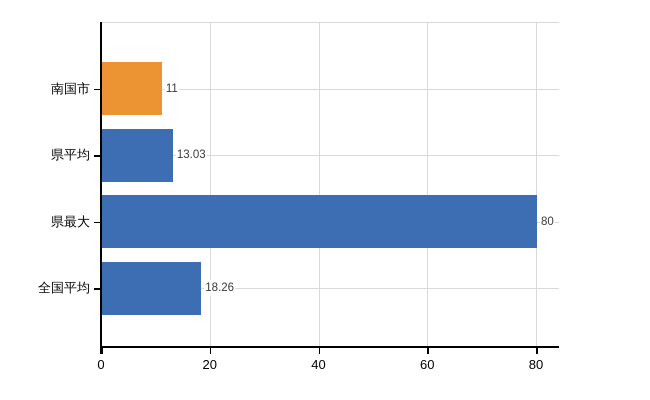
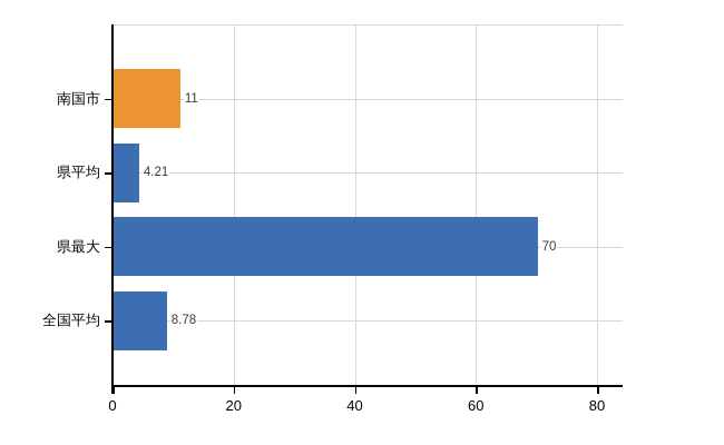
県平均: 13.03 -> 4.21
県最大: 80 -> 70
全国平均: 18.26 -> 8.78
